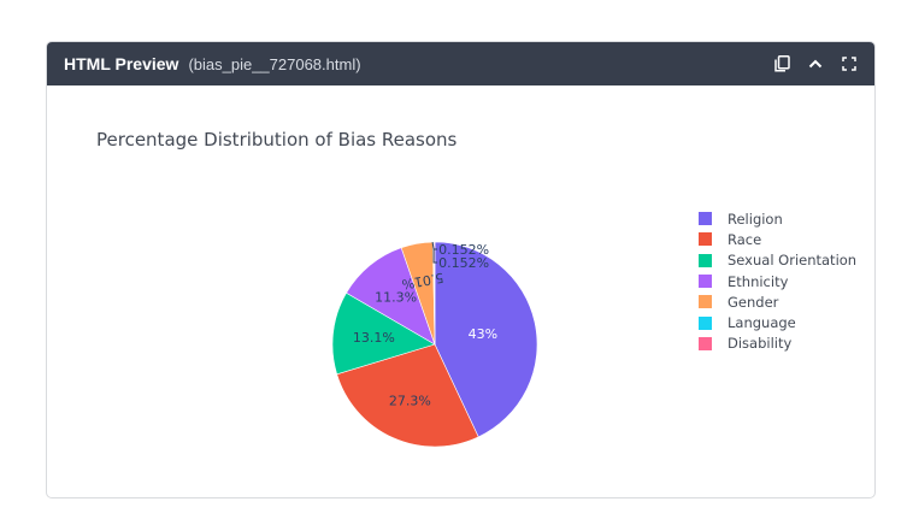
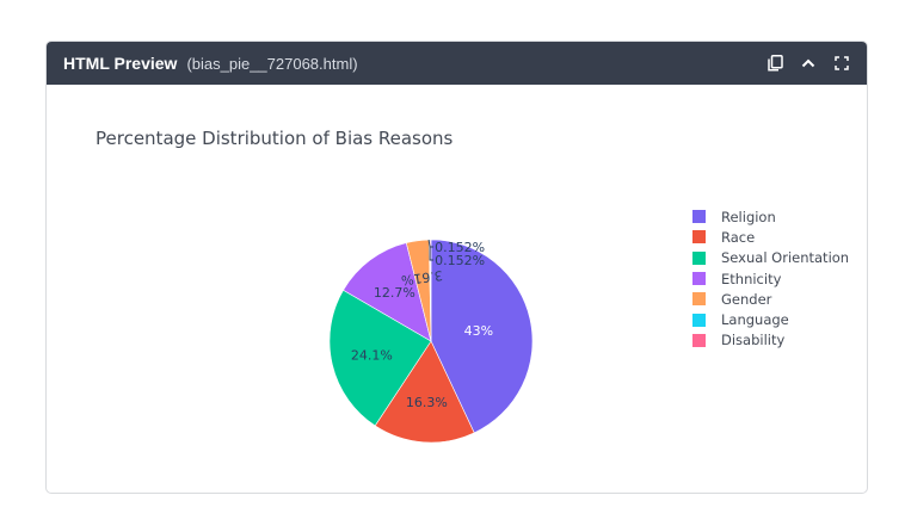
Race: 27.3% -> 16.3%
Sexual Orientation: 13.1% -> 24.1%
Ethnicity: 11.3% -> 12.7%
Gender: 5.01% -> 3.61%
